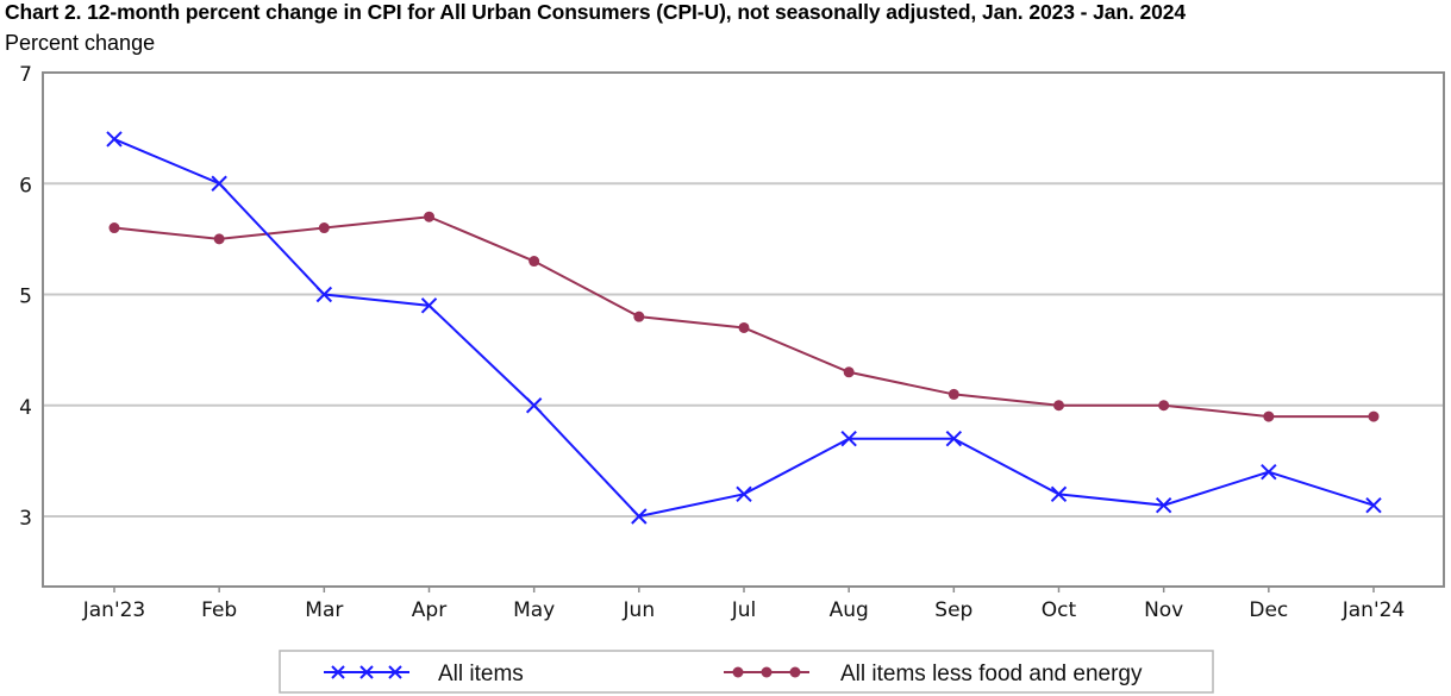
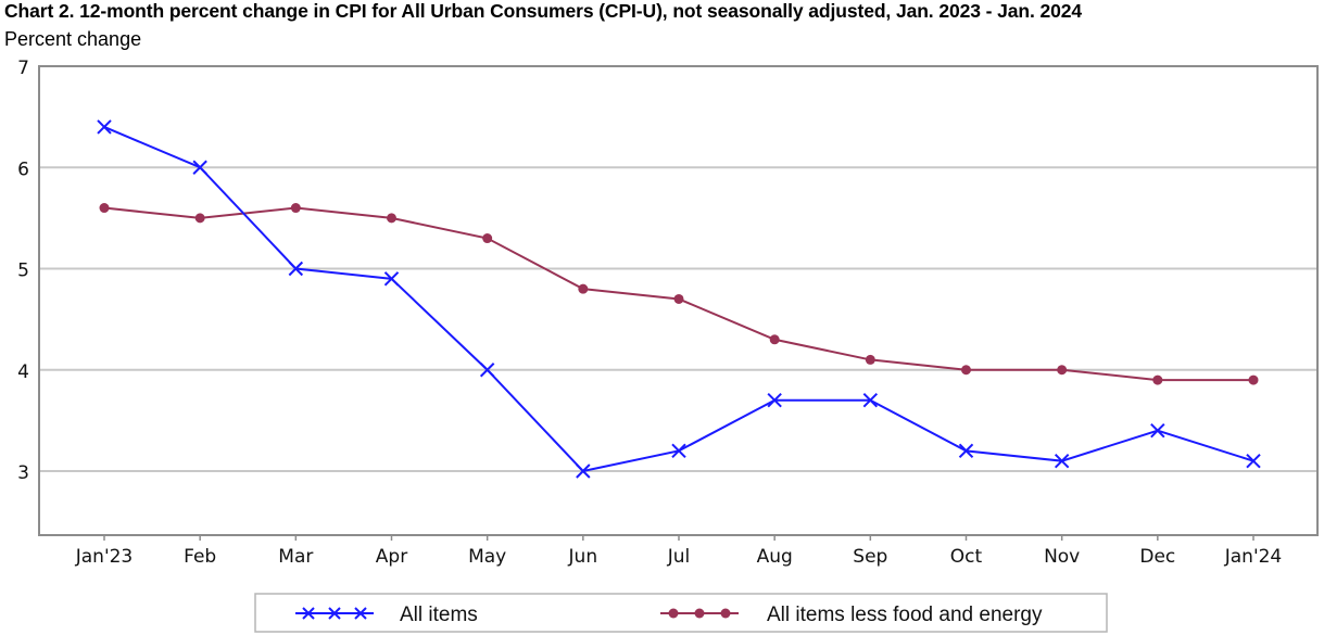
All items less food and energy/Apr: 5.7 -> 5.5
